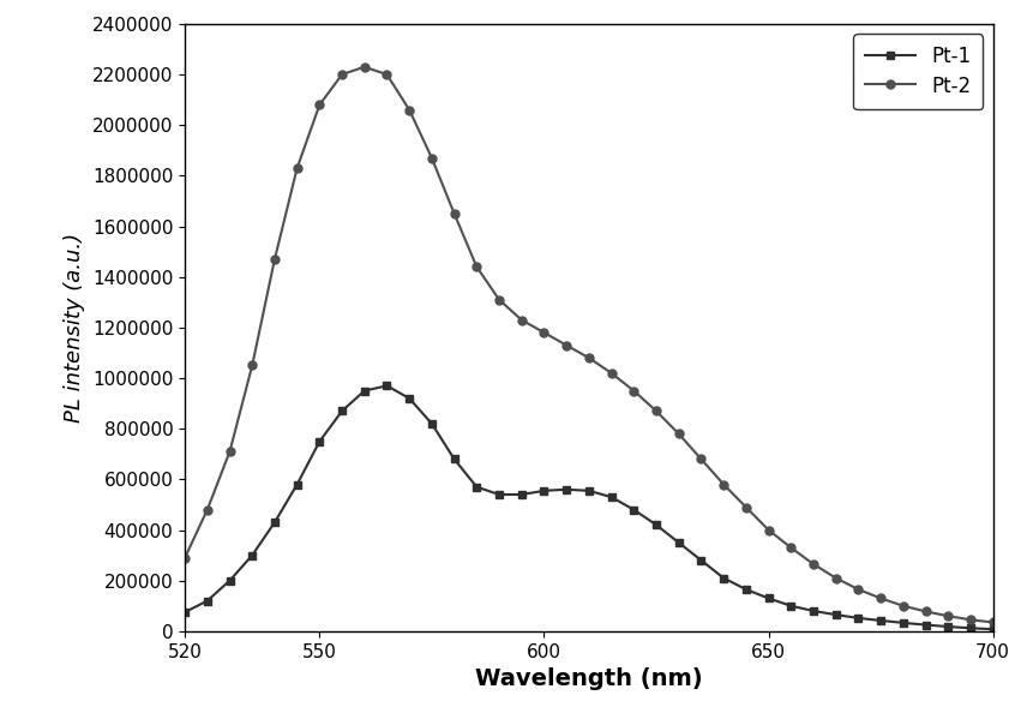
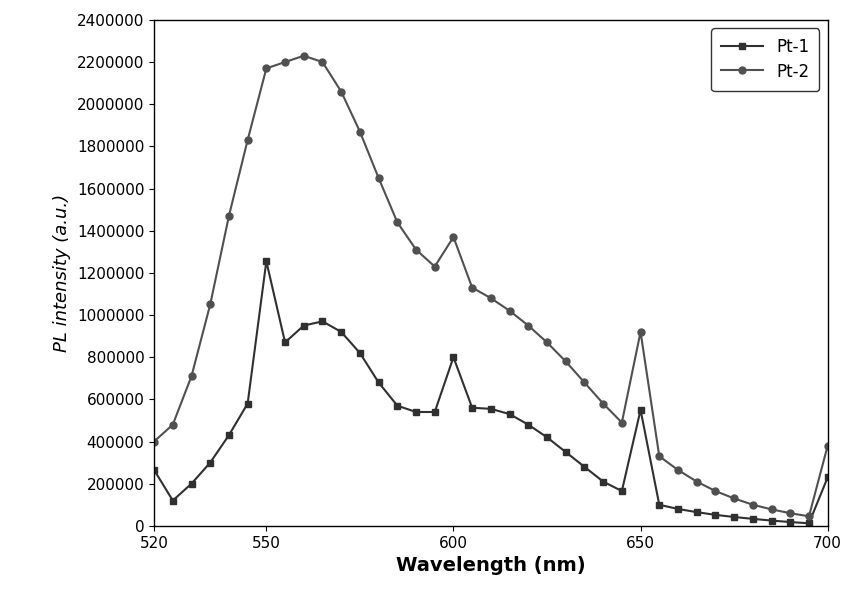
Pt-1/520: 75000 -> 265000
Pt-2/520: 290000 -> 400000
Pt-1/550: 750000 -> 1255000
Pt-2/550: 2080000 -> 2170000
Pt-1/600: 555000 -> 800000
Pt-2/600: 1180000 -> 1370000
Pt-1/650: 130000 -> 550000
Pt-2/650: 400000 -> 920000
Pt-1/700: 8000 -> 230000
Pt-2/700: 35000 -> 380000
